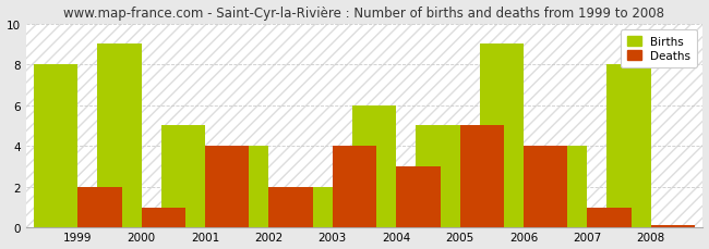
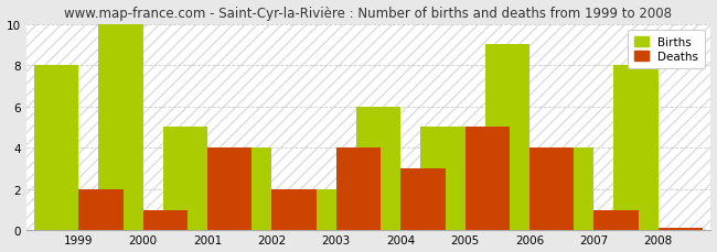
Births/2000: 9 -> 10
